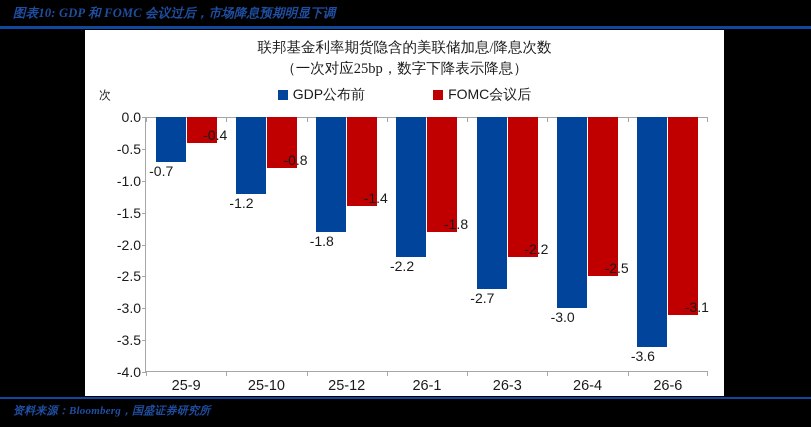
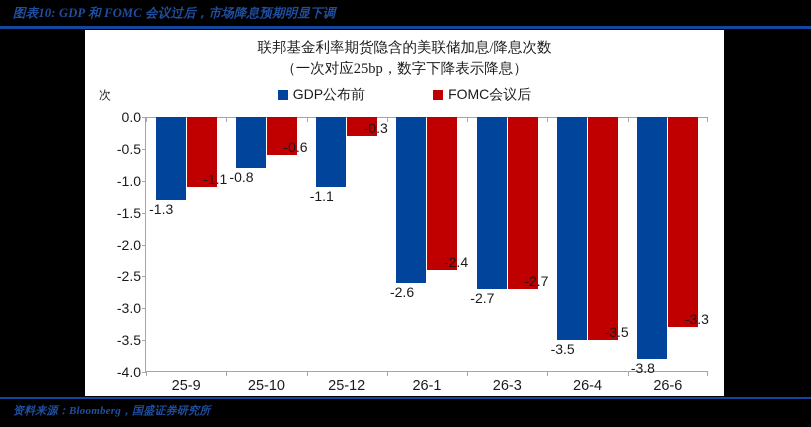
GDP公布前/25-9: -0.7 -> -1.3
FOMC会议后/25-9: -0.4 -> -1.1
GDP公布前/25-10: -1.2 -> -0.8
FOMC会议后/25-10: -0.8 -> -0.6
GDP公布前/25-12: -1.8 -> -1.1
FOMC会议后/25-12: -1.4 -> -0.3
GDP公布前/26-1: -2.2 -> -2.6
FOMC会议后/26-1: -1.8 -> -2.4
FOMC会议后/26-3: -2.2 -> -2.7
GDP公布前/26-4: -3.0 -> -3.5
FOMC会议后/26-4: -2.5 -> -3.5
GDP公布前/26-6: -3.6 -> -3.8
FOMC会议后/26-6: -3.1 -> -3.3
